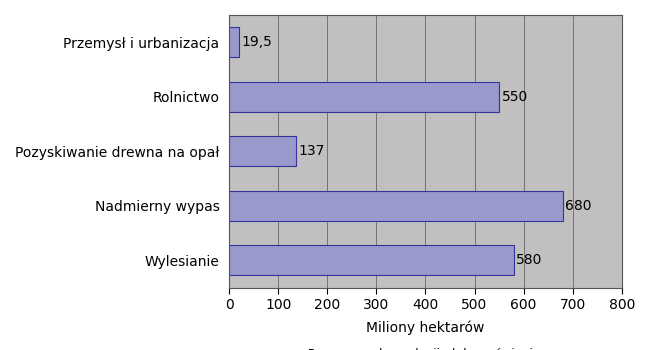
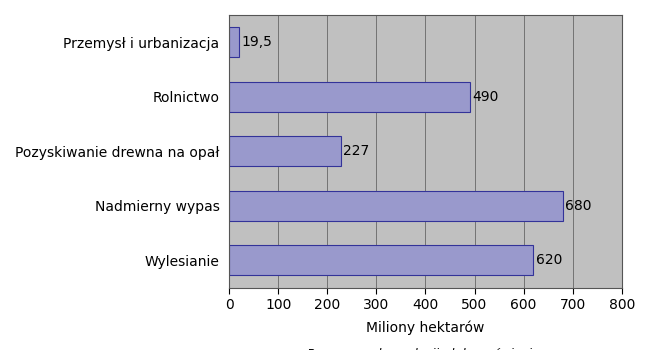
Rolnictwo: 550 -> 490
Pozyskiwanie drewna na opał: 137 -> 227
Wylesianie: 580 -> 620
